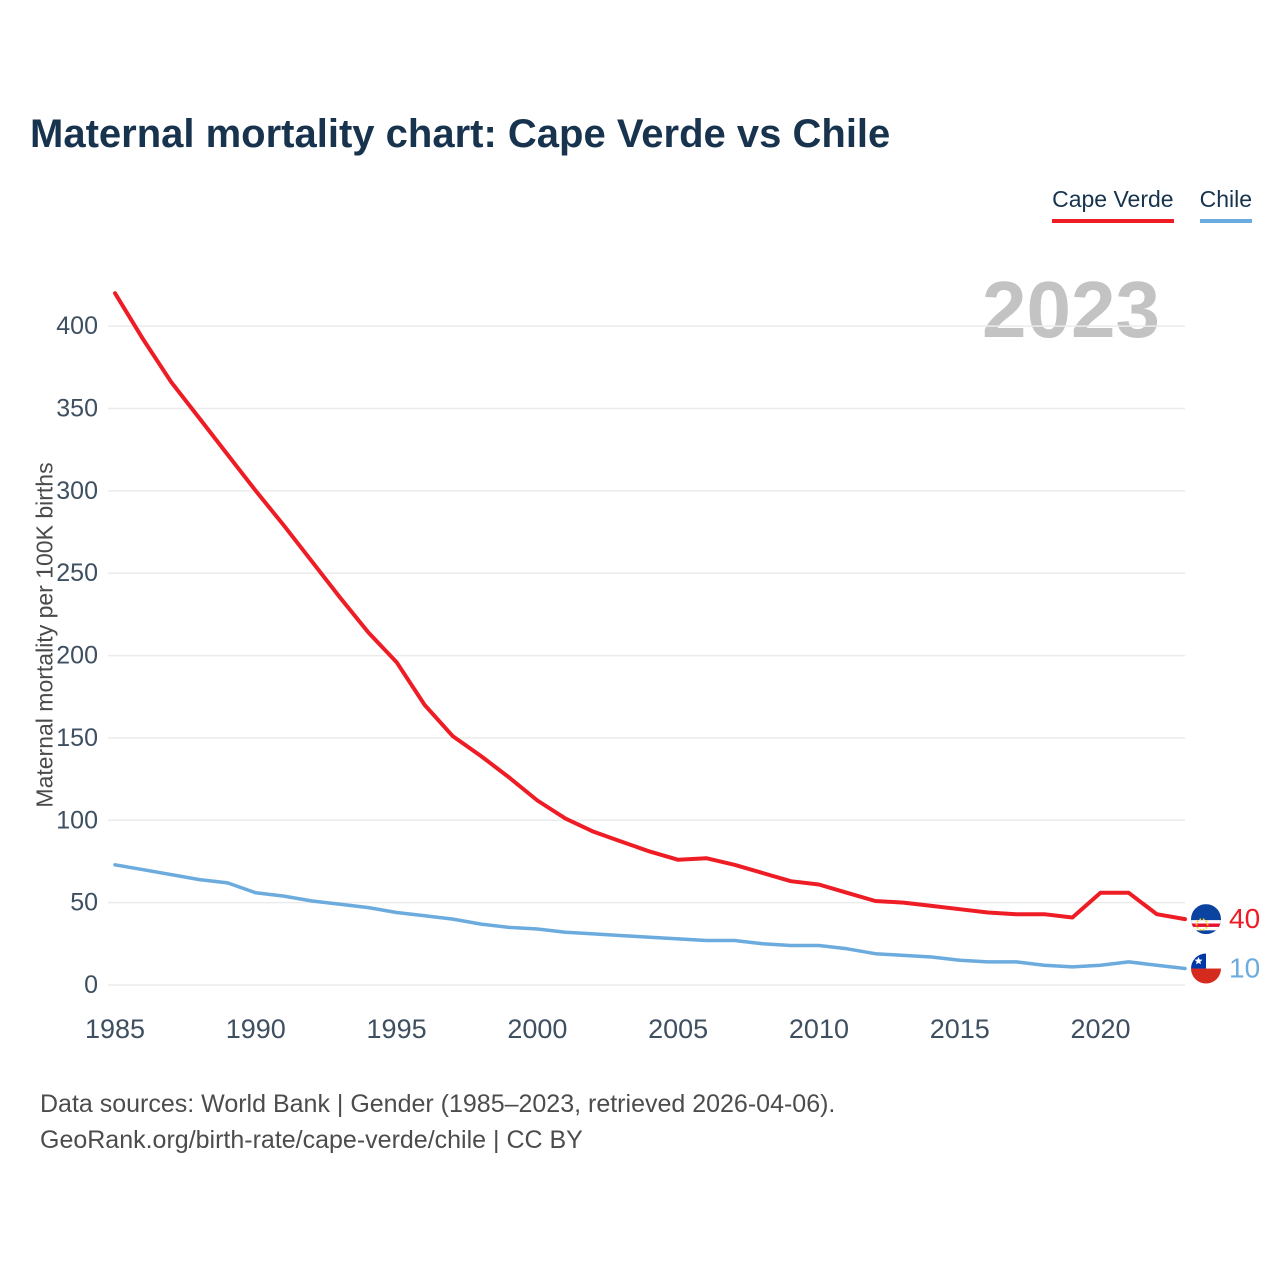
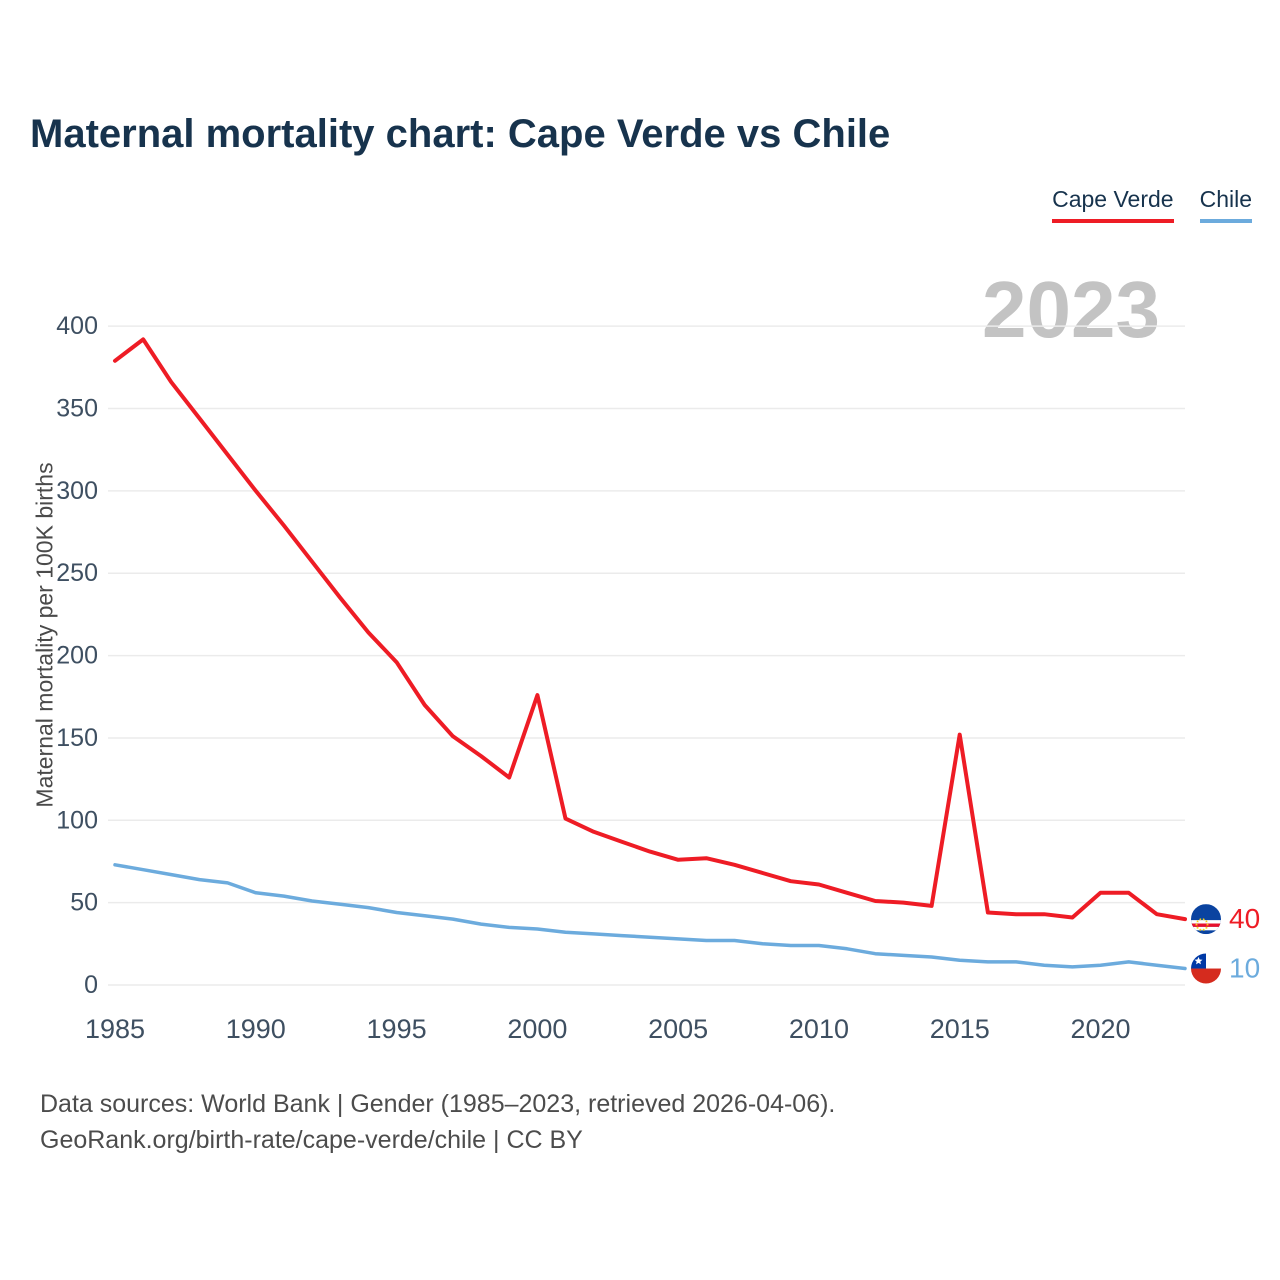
Cape Verde/1985: 420 -> 379
Cape Verde/2000: 112 -> 176
Cape Verde/2015: 46 -> 152
